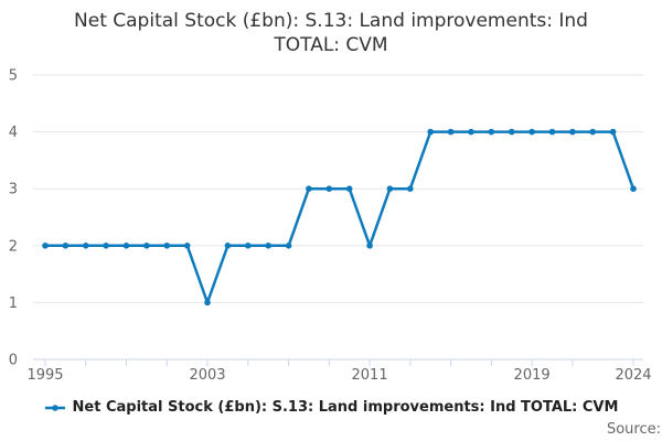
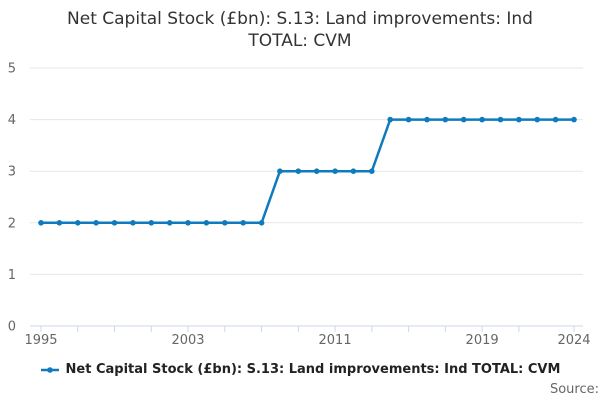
2003: 1 -> 2
2011: 2 -> 3
2024: 3 -> 4
